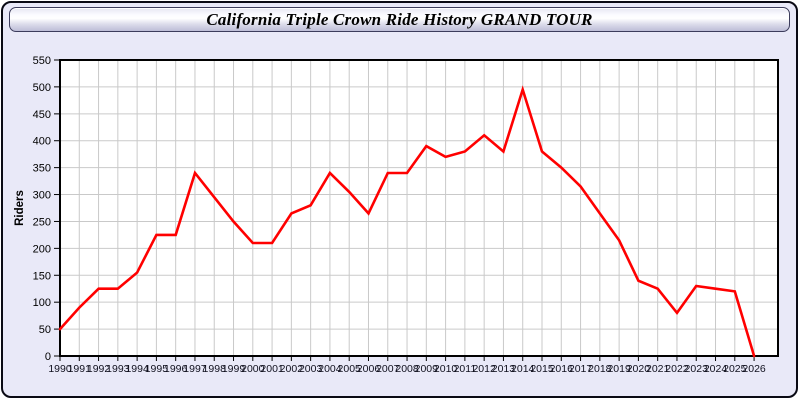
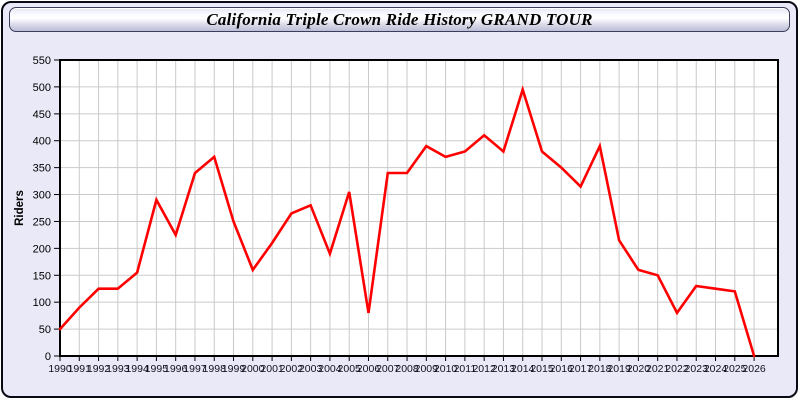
1995: 220 -> 290
1998: 300 -> 370
2000: 210 -> 160
2004: 340 -> 190
2006: 260 -> 80
2018: 260 -> 390
2020: 140 -> 160
2021: 120 -> 150
